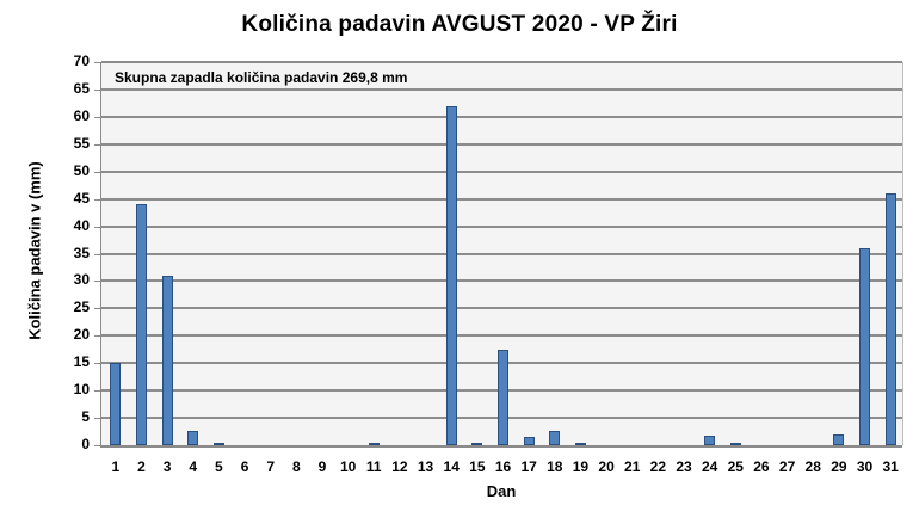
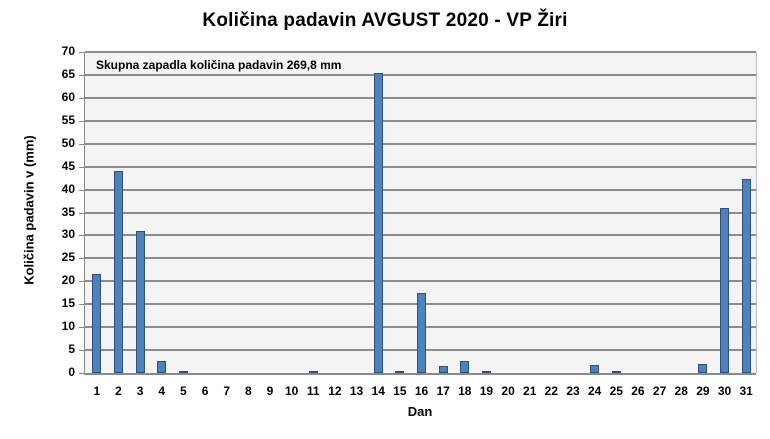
1: 15 -> 22
14: 62 -> 65
31: 46 -> 42
